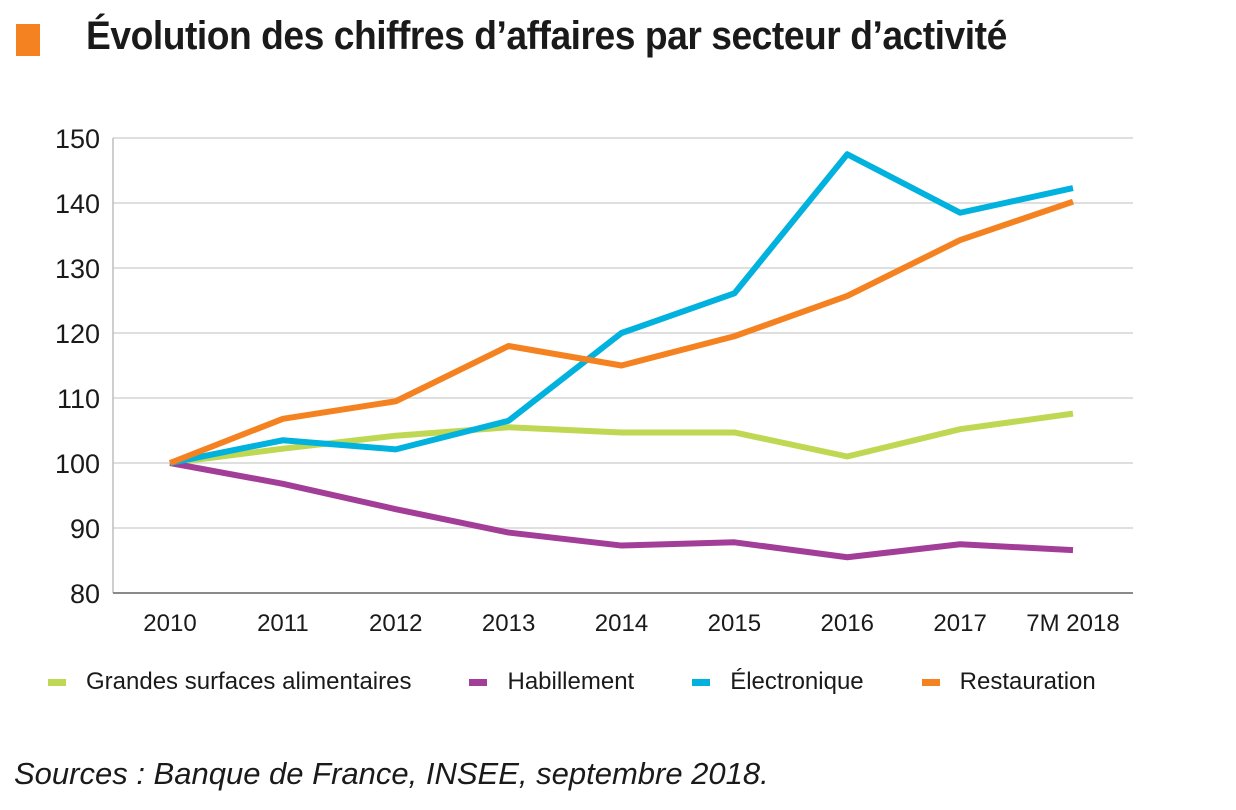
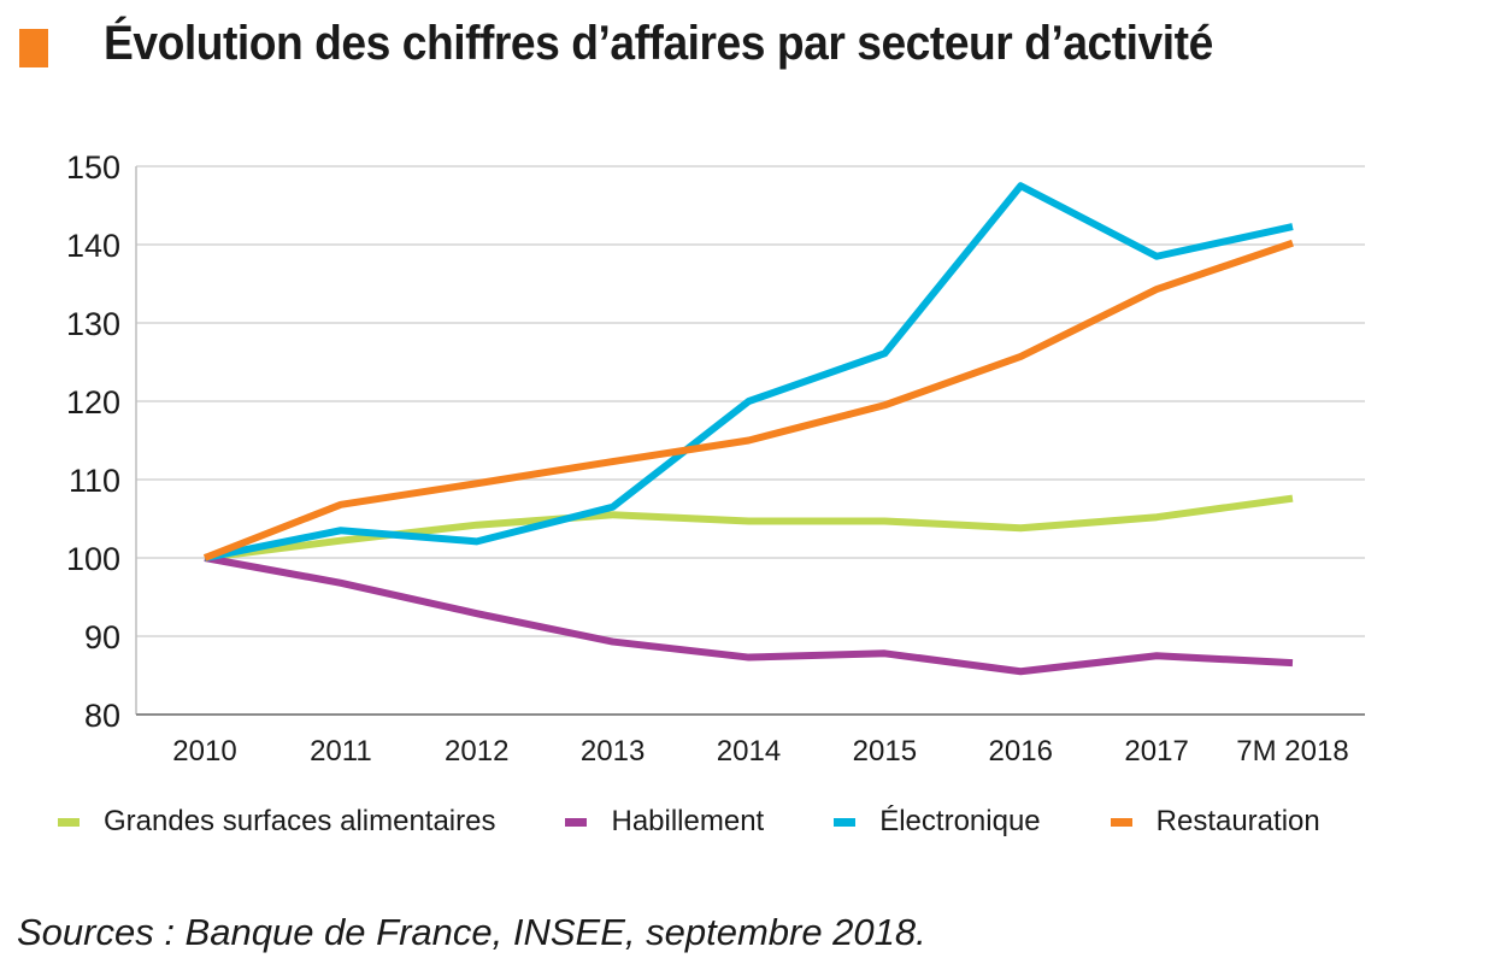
Restauration/2013: 118 -> 112
Grandes surfaces alimentaires/2016: 101 -> 104
